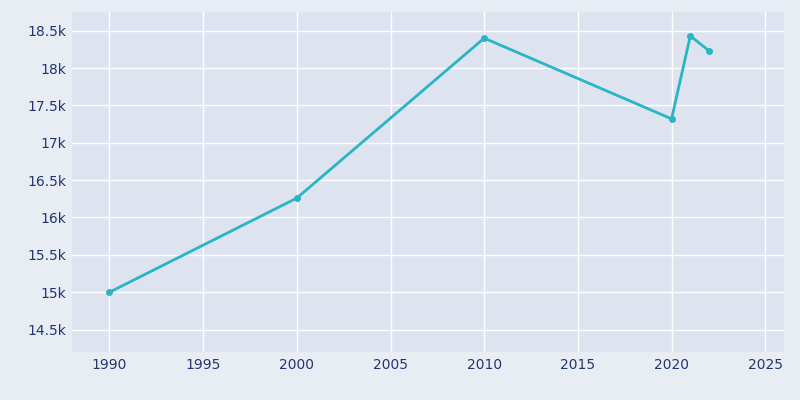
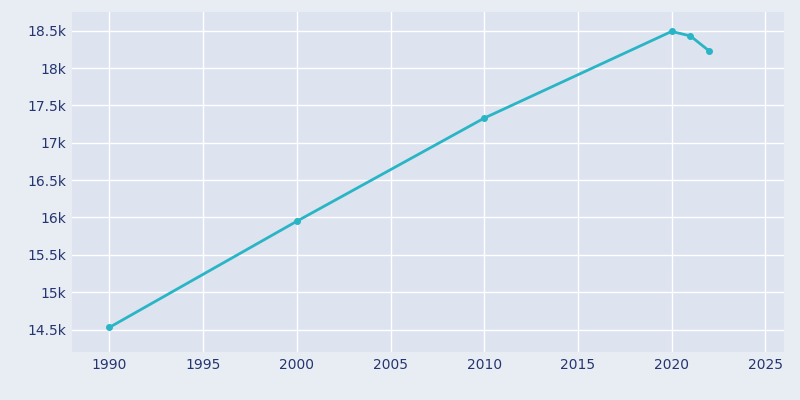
1990: 15.00k -> 14.53k
2000: 16.26k -> 15.95k
2010: 18.40k -> 17.33k
2020: 17.32k -> 18.49k
